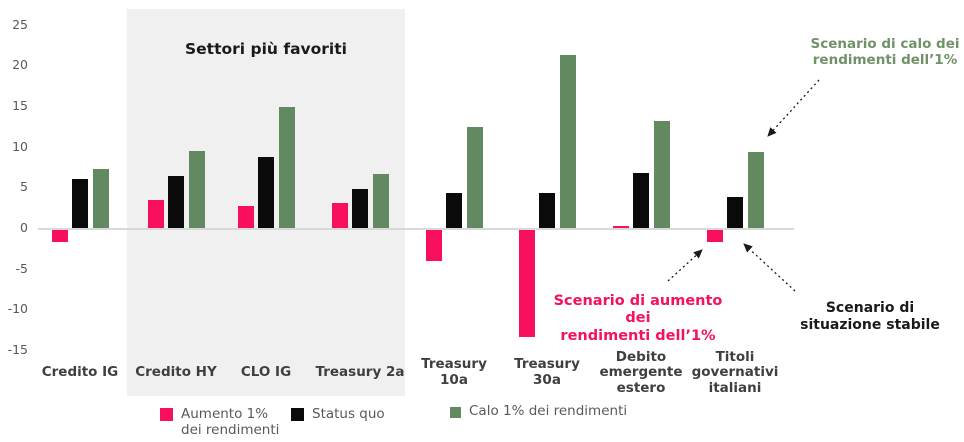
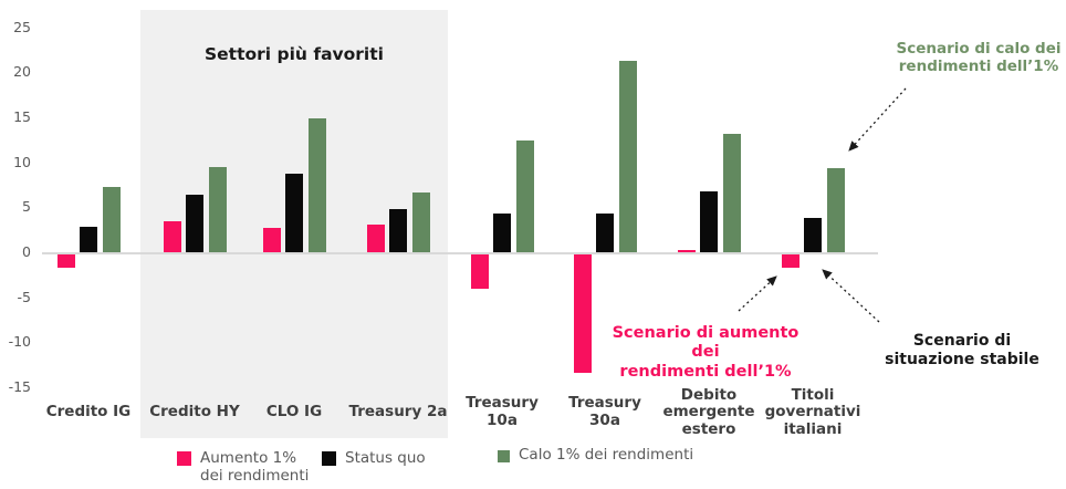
Status quo/Credito IG: 6 -> 3
